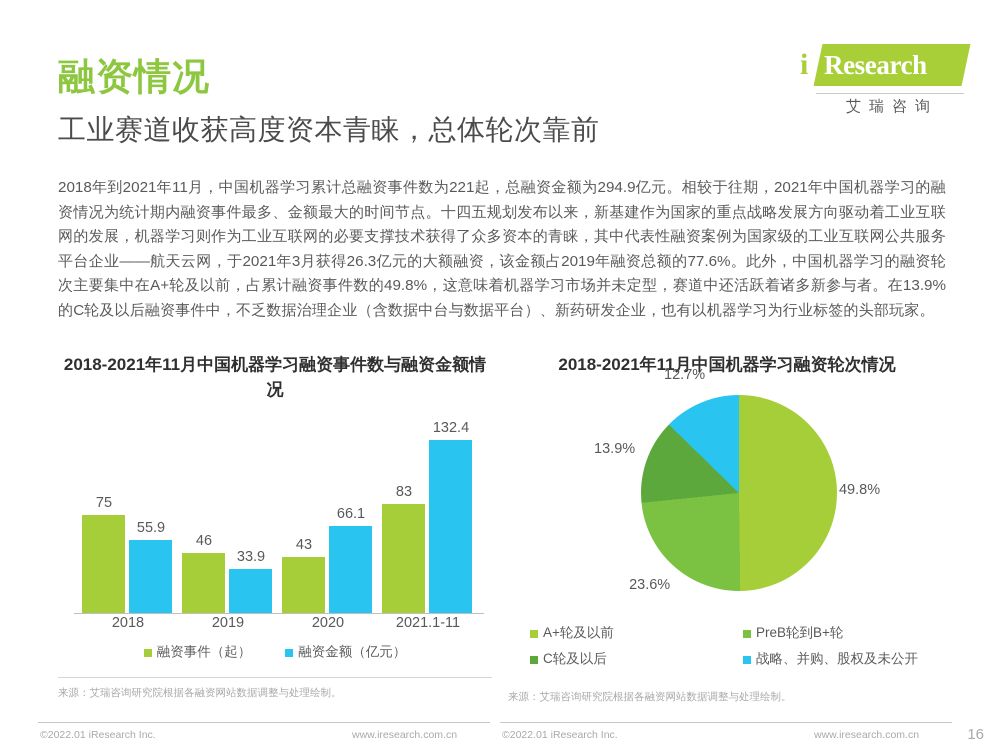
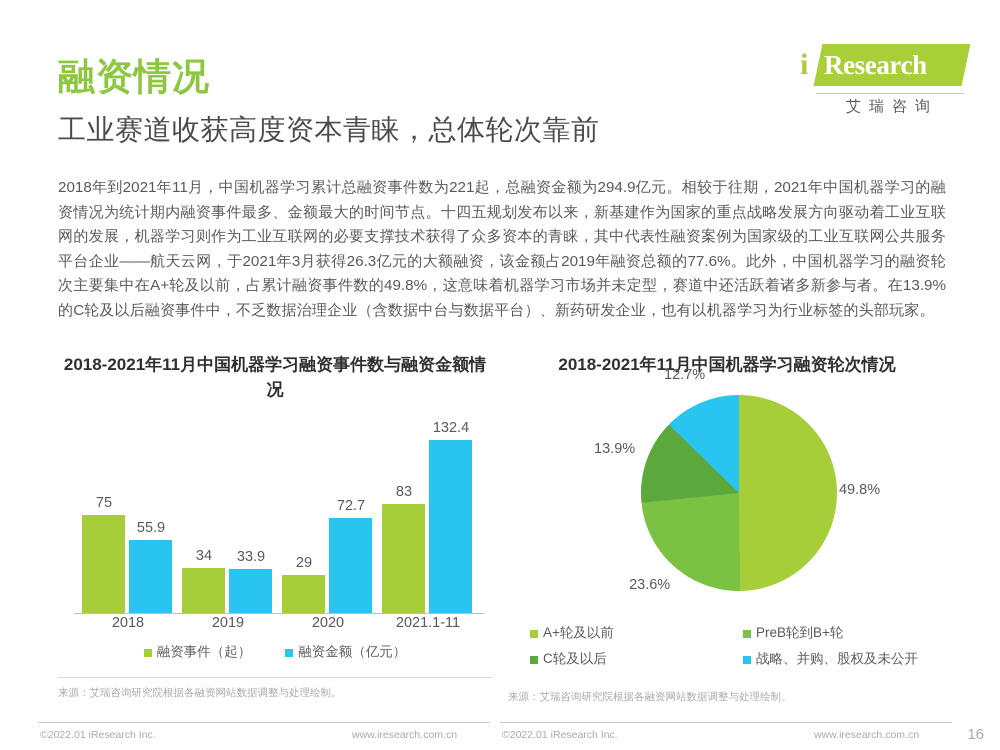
2018-2021年11月中国机器学习融资事件数与融资金额情况/融资事件（起）/2019: 46 -> 34
2018-2021年11月中国机器学习融资事件数与融资金额情况/融资事件（起）/2020: 43 -> 29
2018-2021年11月中国机器学习融资事件数与融资金额情况/融资金额（亿元）/2020: 66.1 -> 72.7
